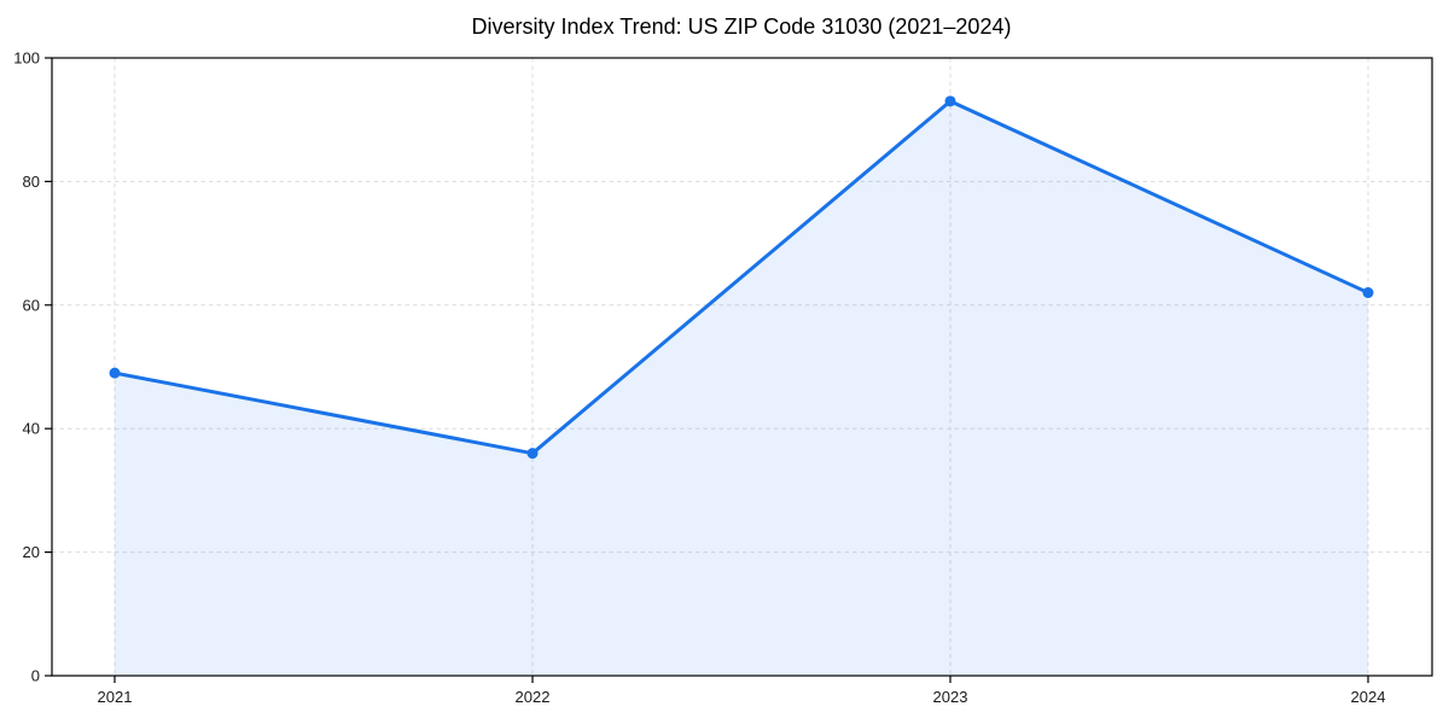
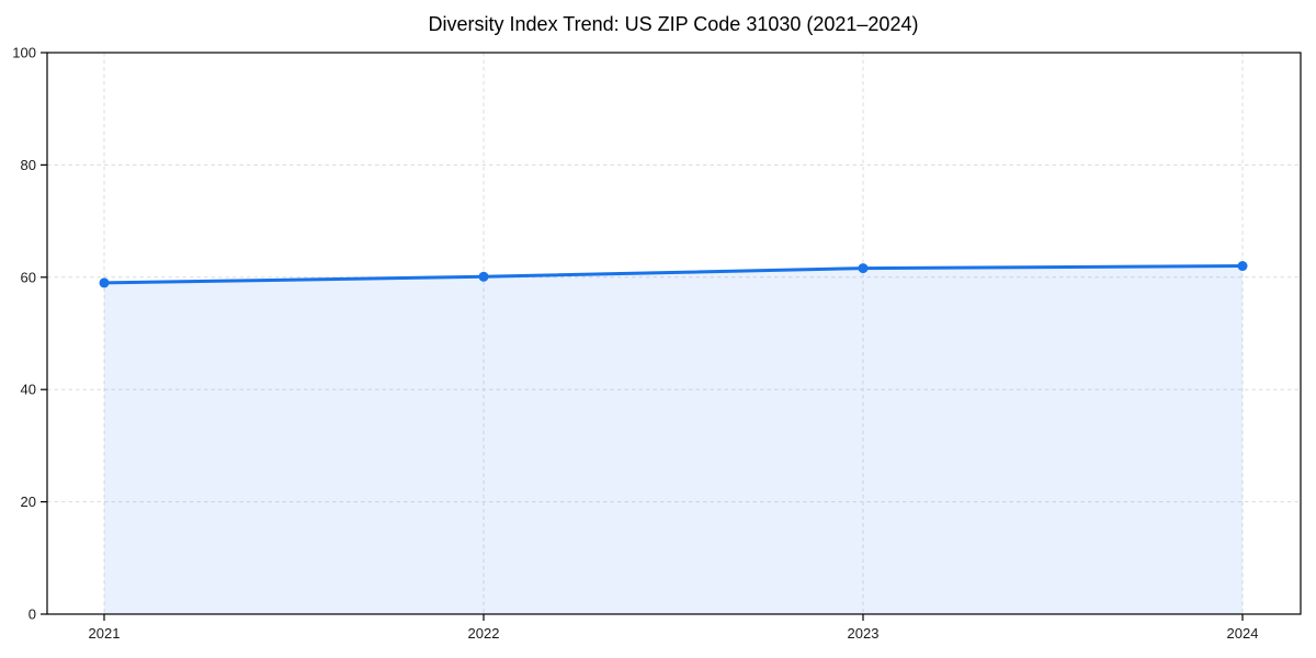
2021: 49 -> 59
2022: 36 -> 60
2023: 93 -> 62
